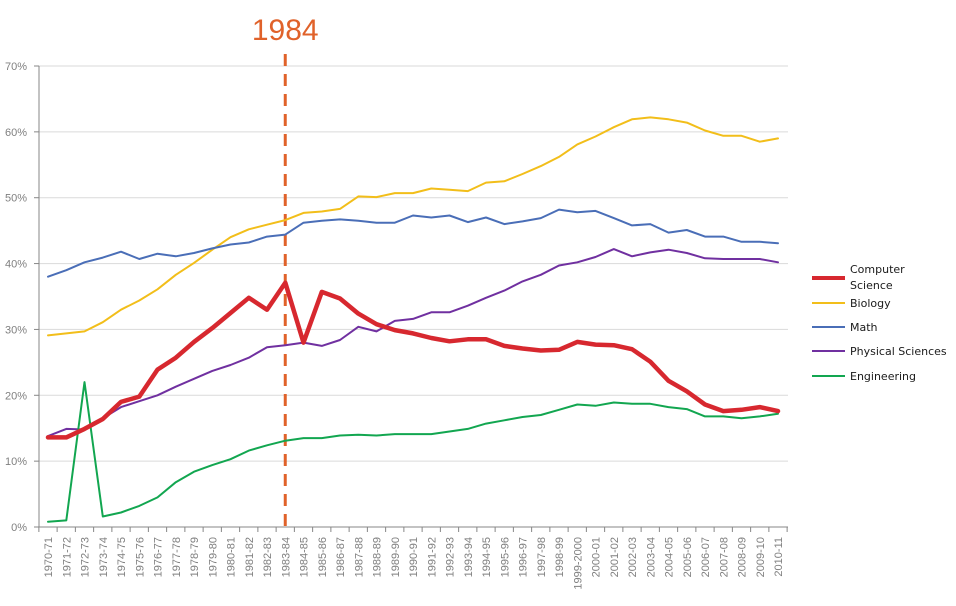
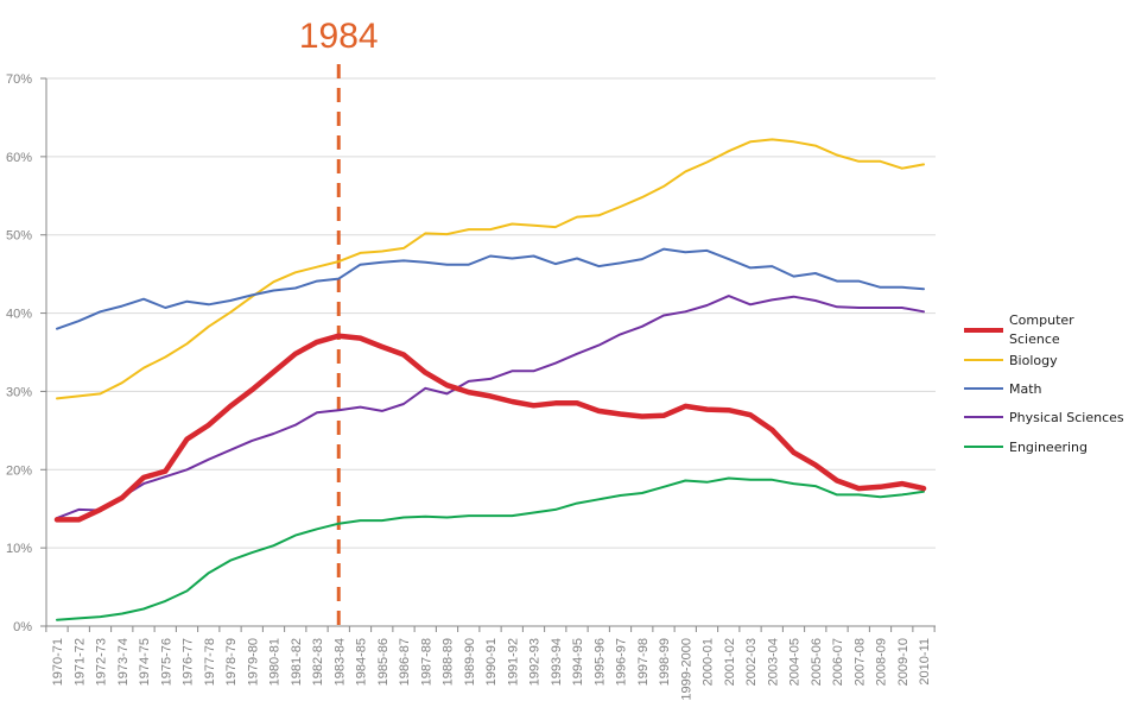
Engineering/1972-73: 22% -> 1%
Computer Science/1982-83: 33% -> 36%
Computer Science/1984-85: 28% -> 37%
